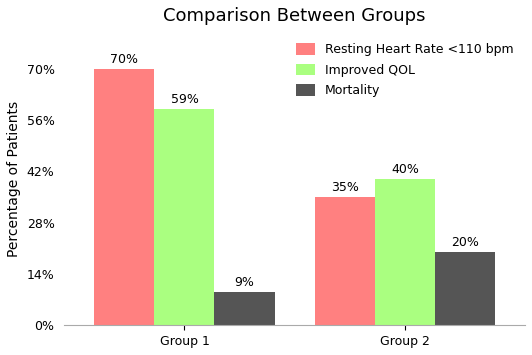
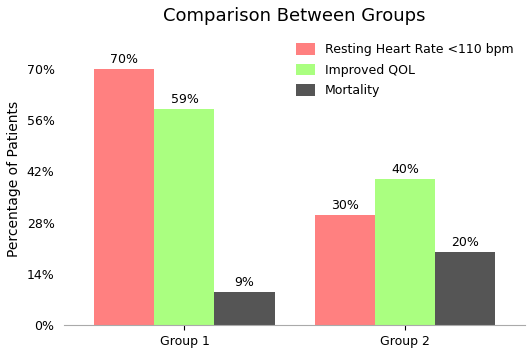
Resting Heart Rate <110 bpm/Group 2: 35% -> 30%
